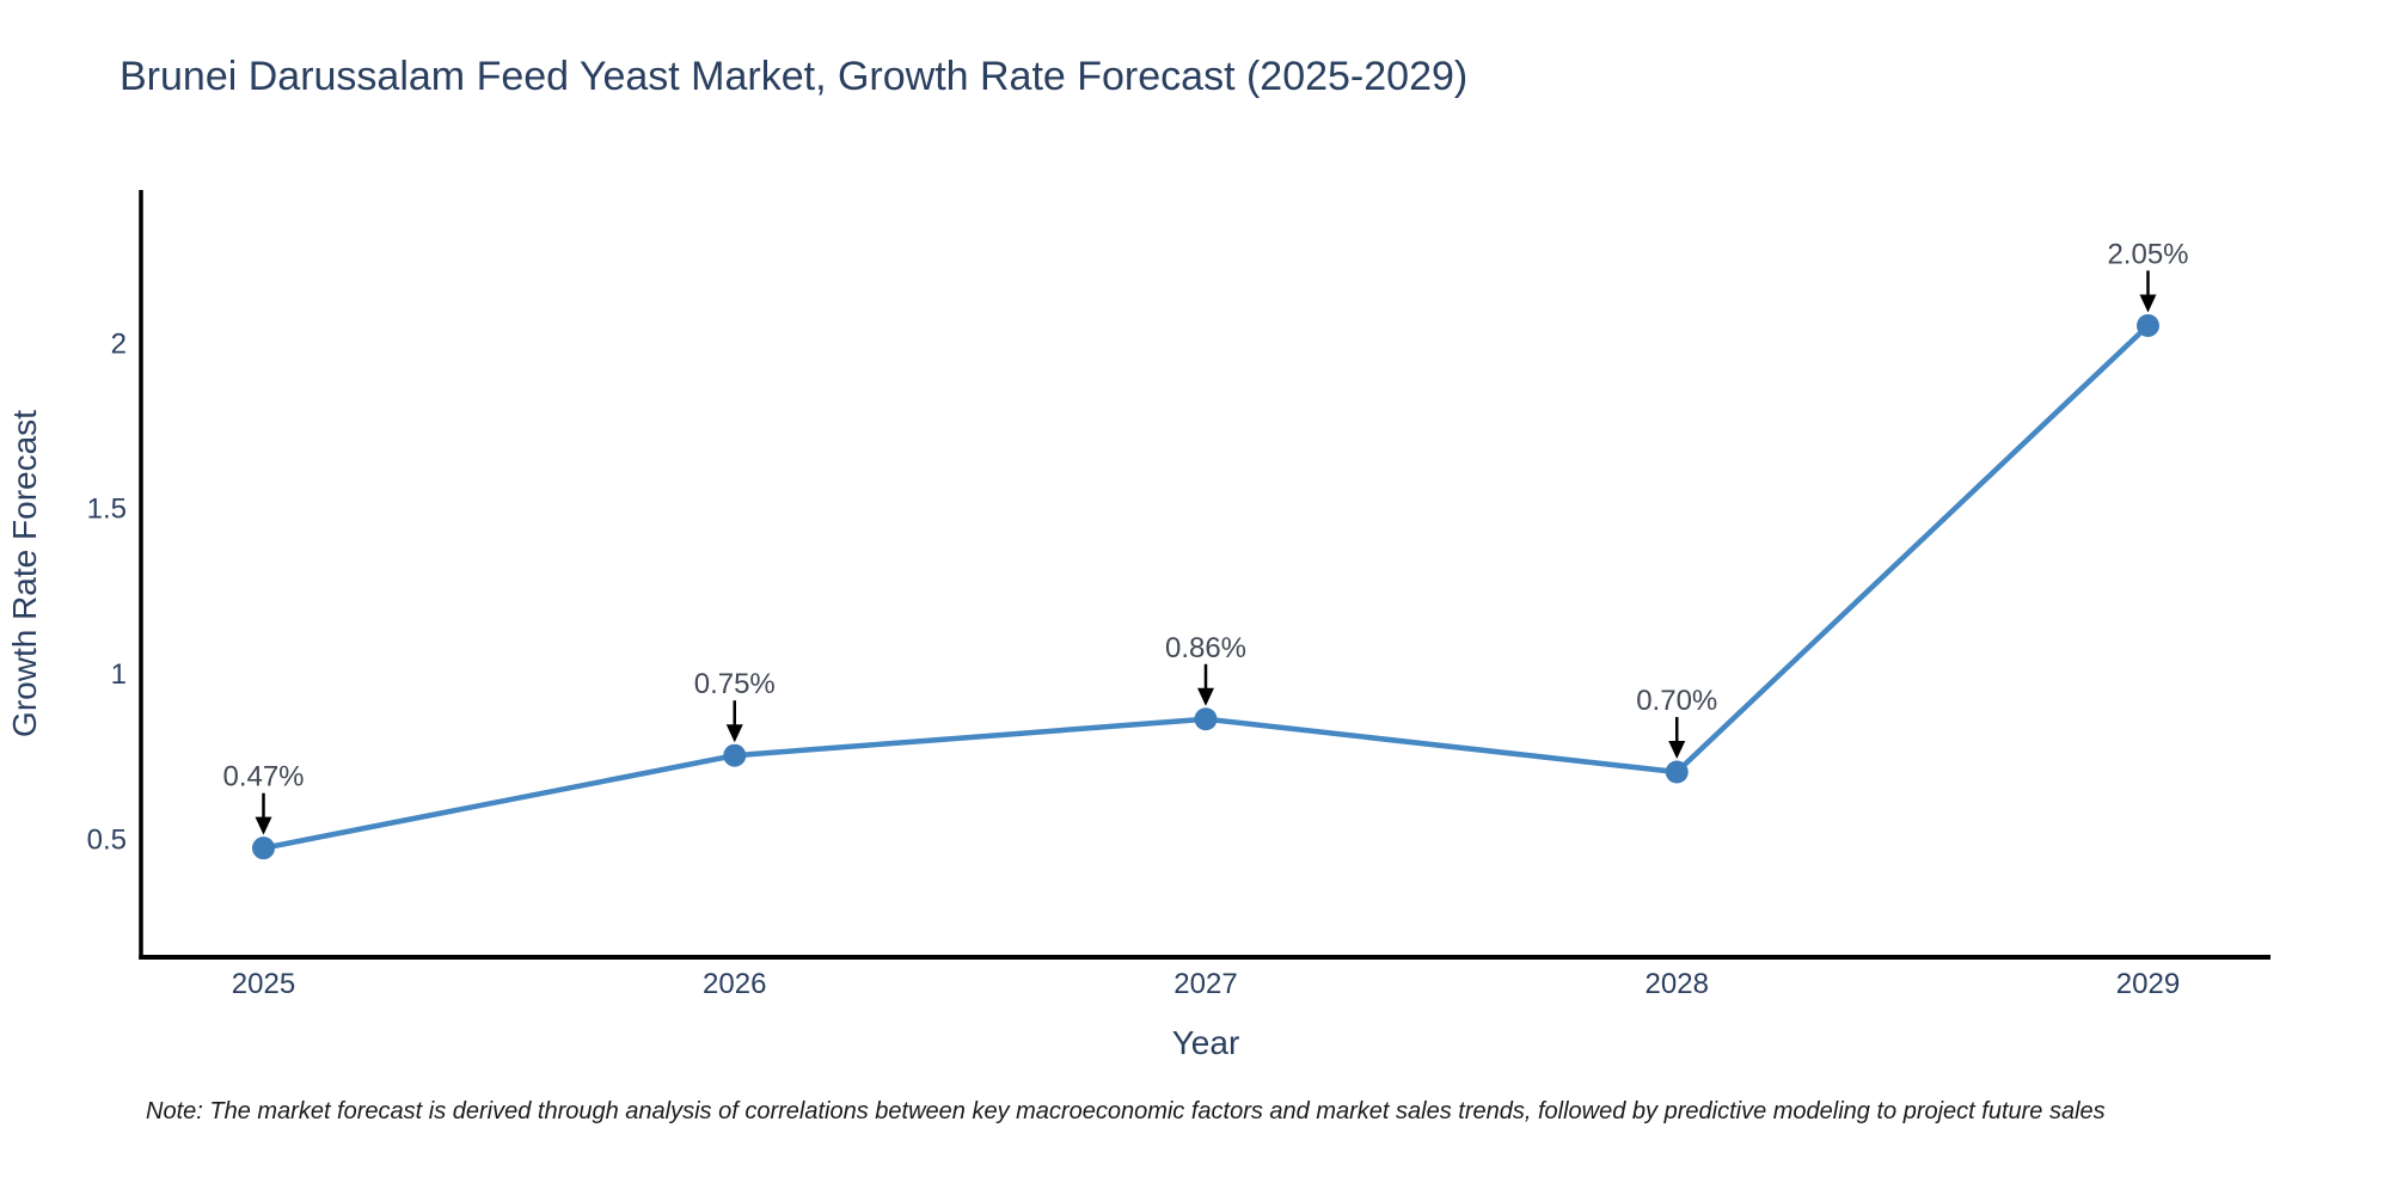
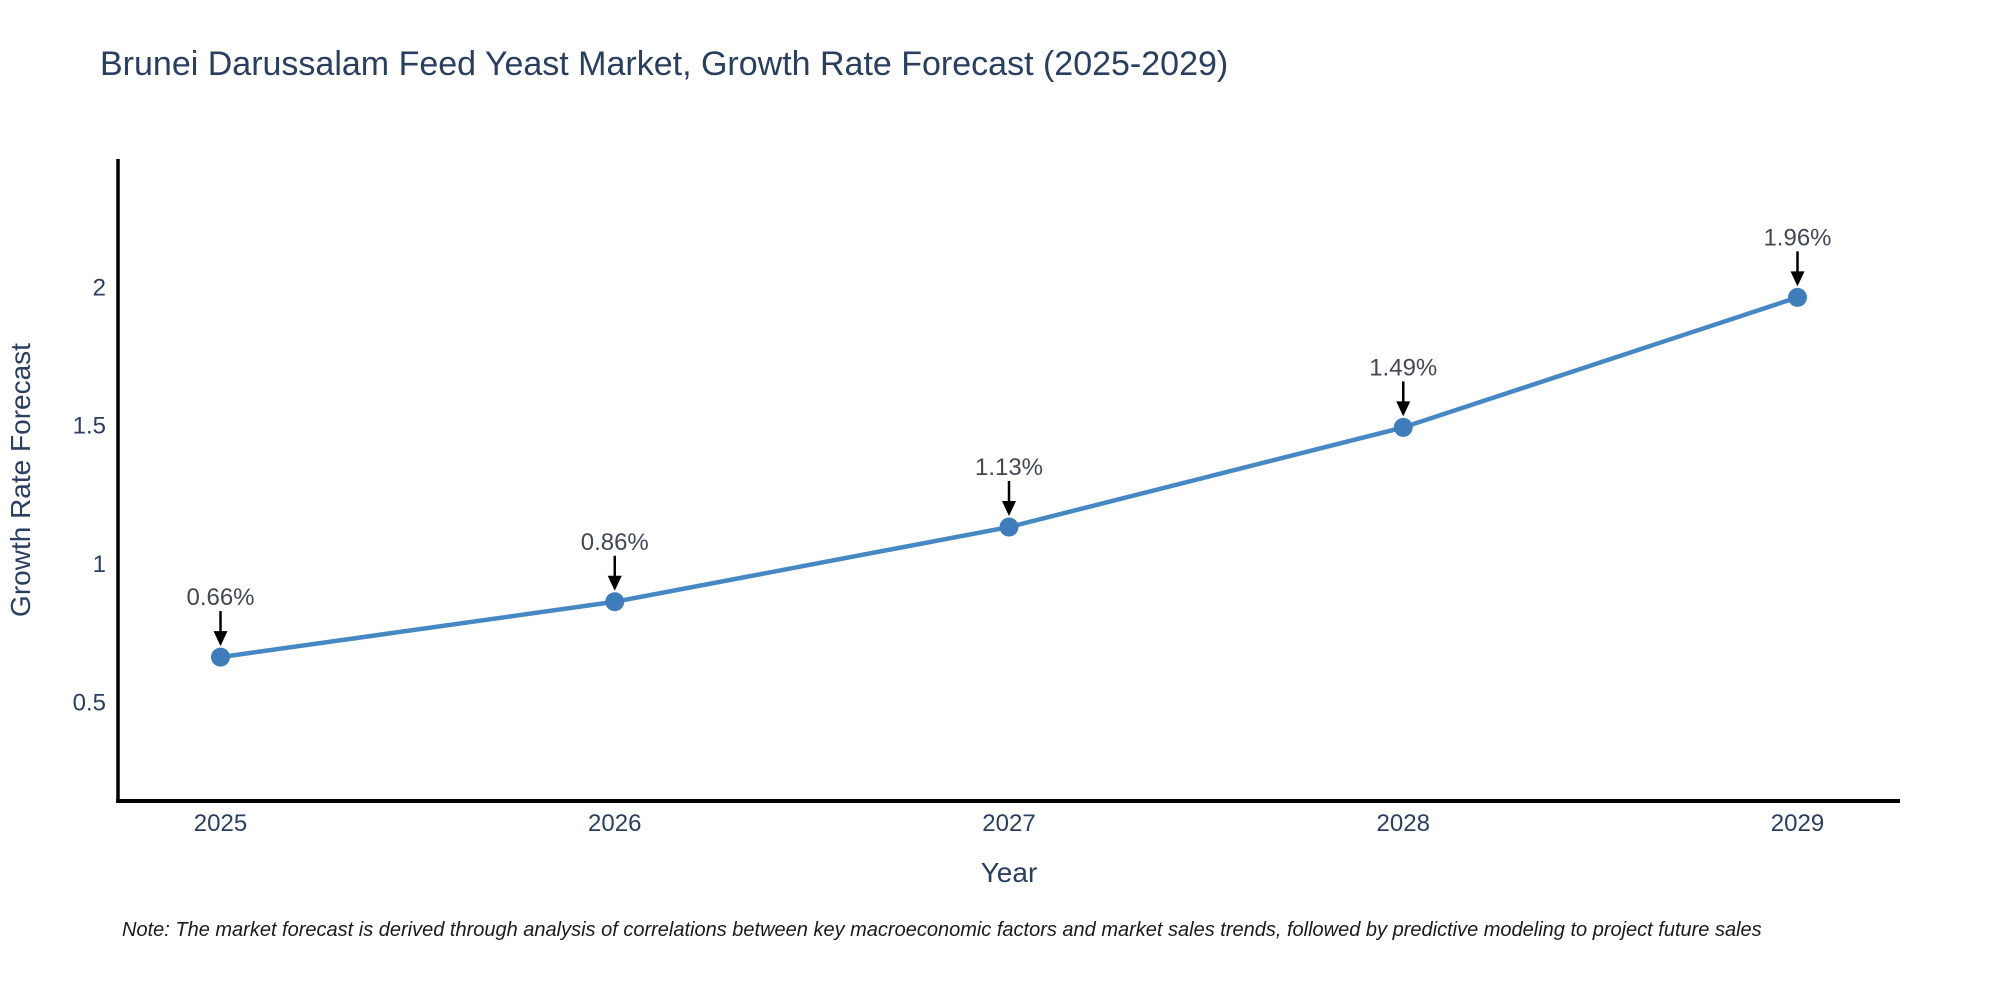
2025: 0.47% -> 0.66%
2026: 0.75% -> 0.86%
2027: 0.86% -> 1.13%
2028: 0.70% -> 1.49%
2029: 2.05% -> 1.96%
